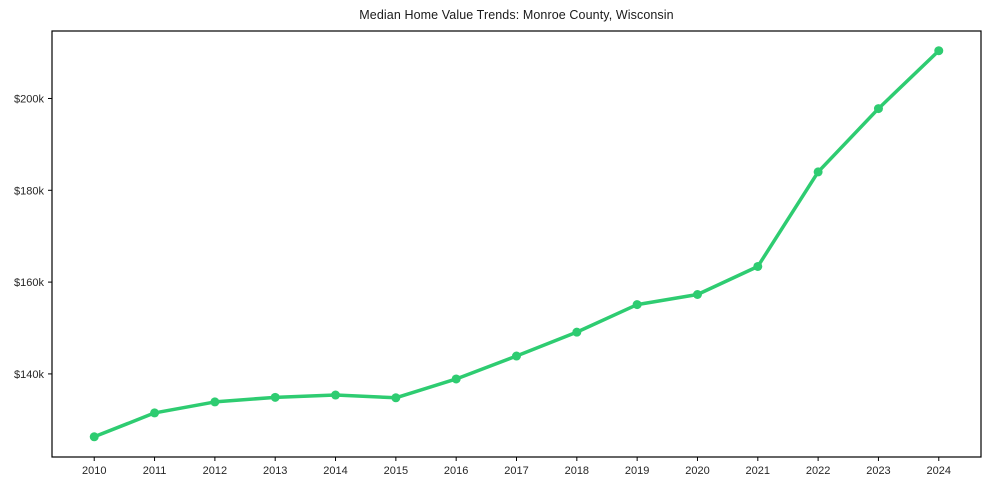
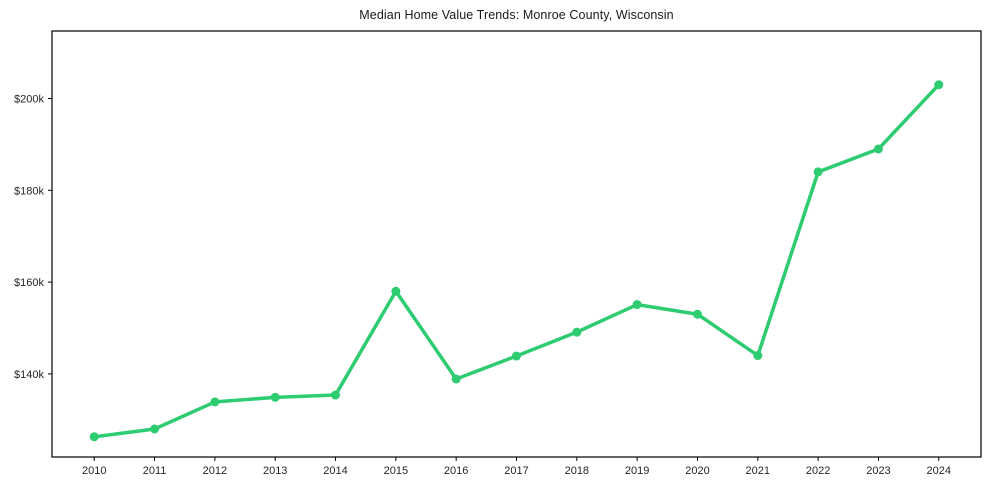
2011: $132k -> $128k
2015: $135k -> $158k
2020: $157k -> $153k
2021: $163k -> $144k
2023: $198k -> $189k
2024: $210k -> $203k
